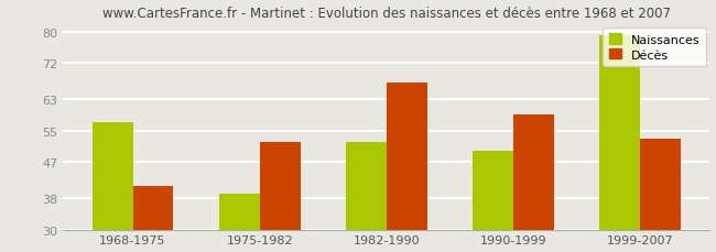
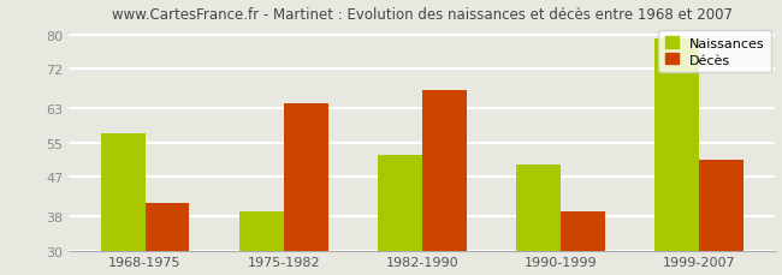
Décès/1975-1982: 52 -> 64
Décès/1990-1999: 59 -> 39
Décès/1999-2007: 53 -> 51
